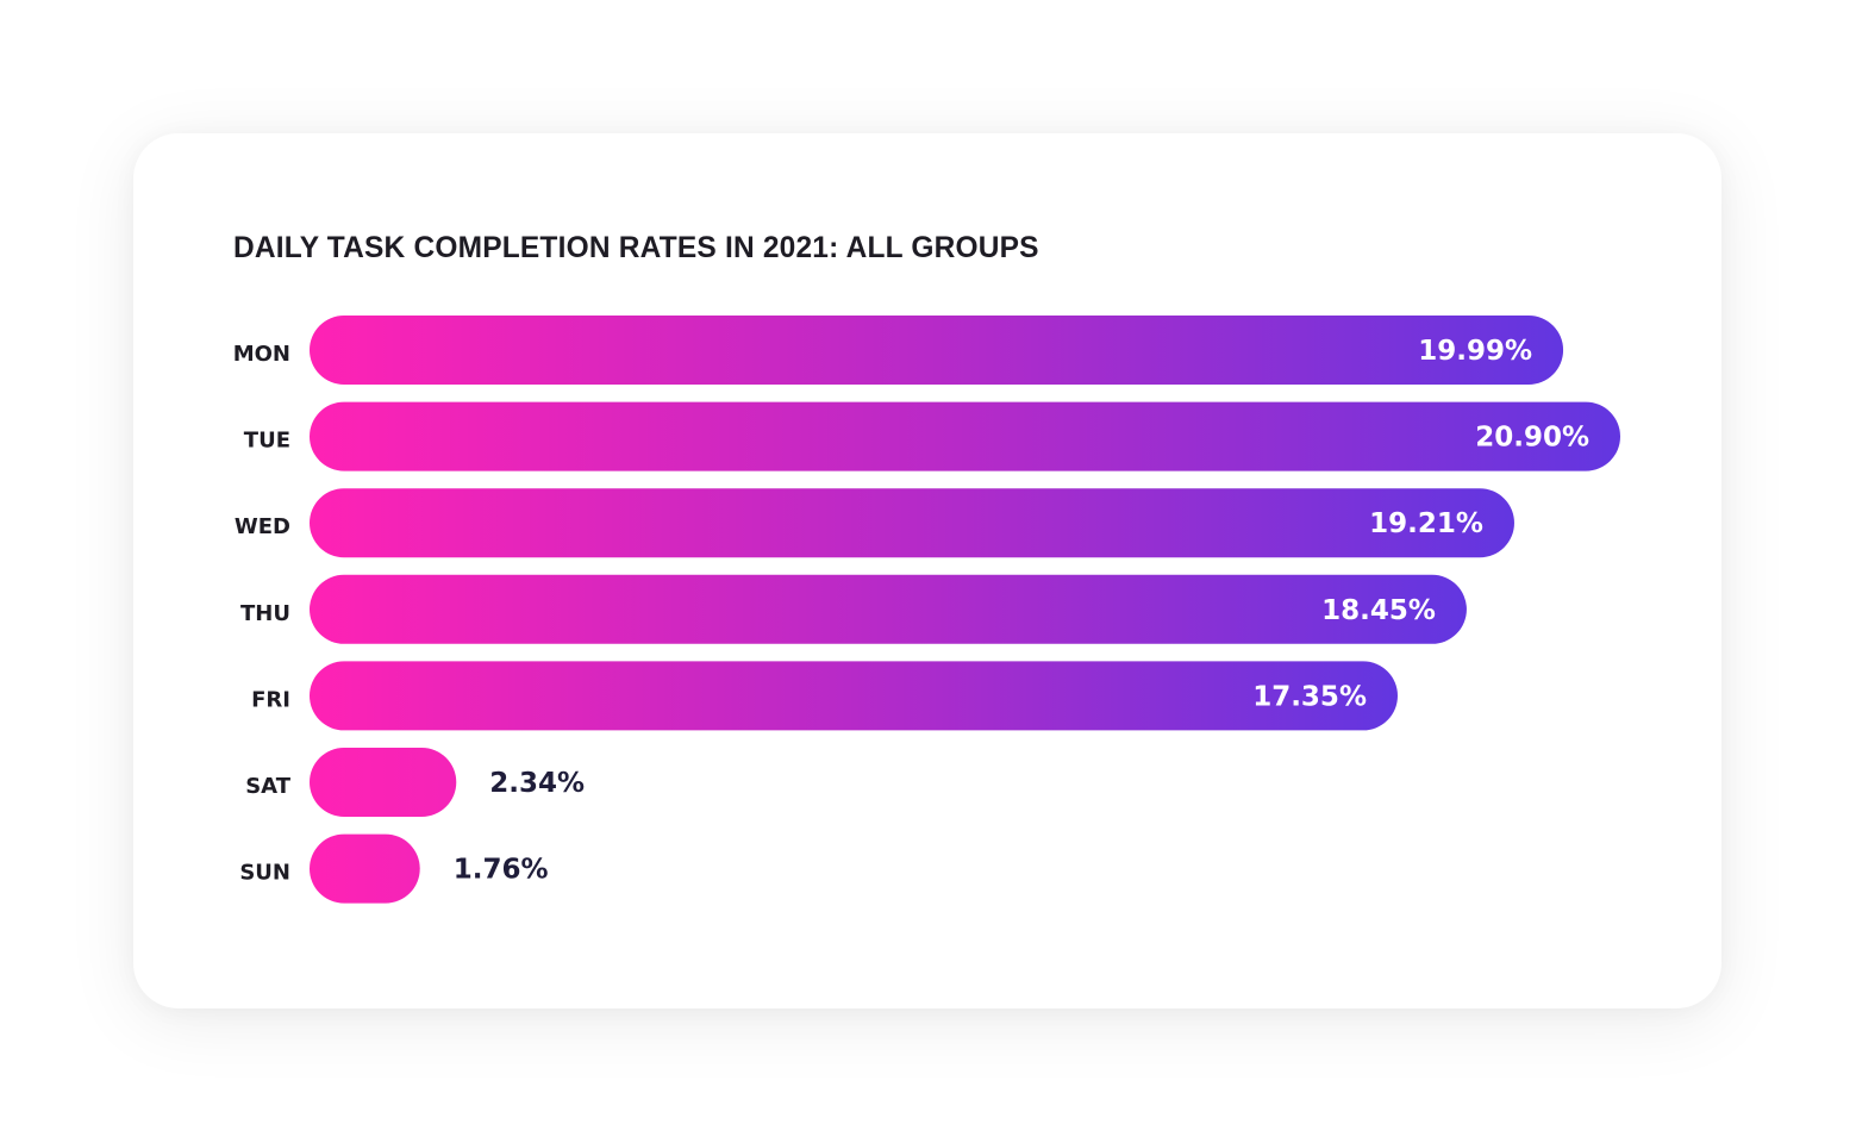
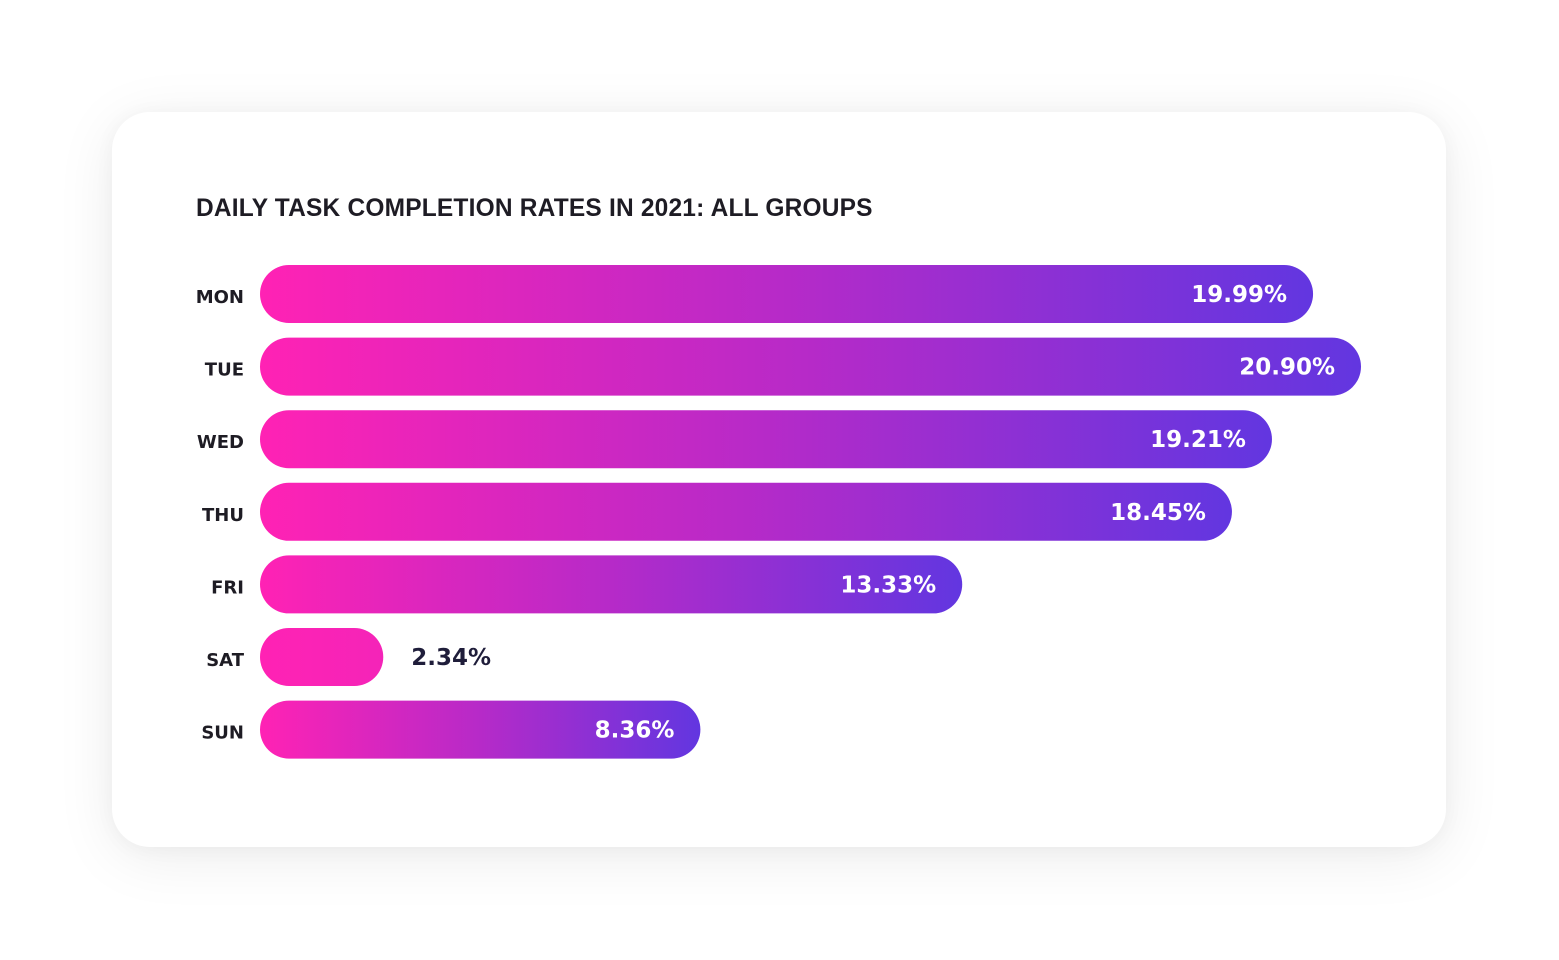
FRI: 17.35% -> 13.33%
SUN: 1.76% -> 8.36%
